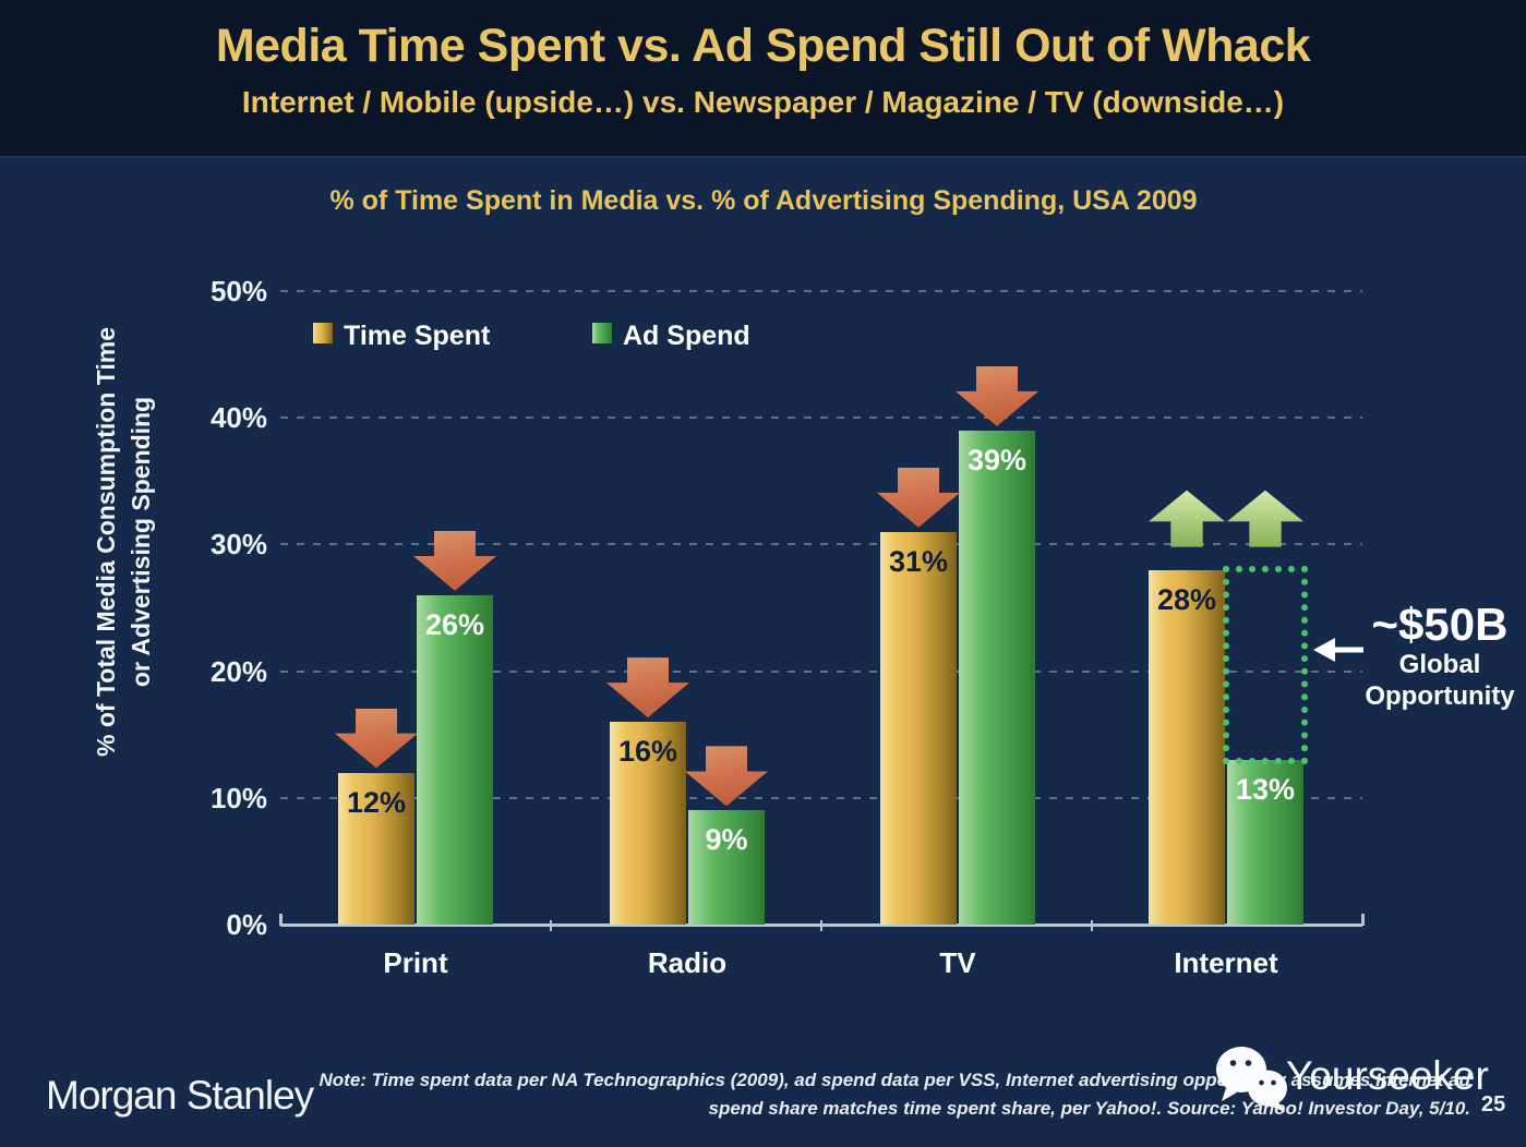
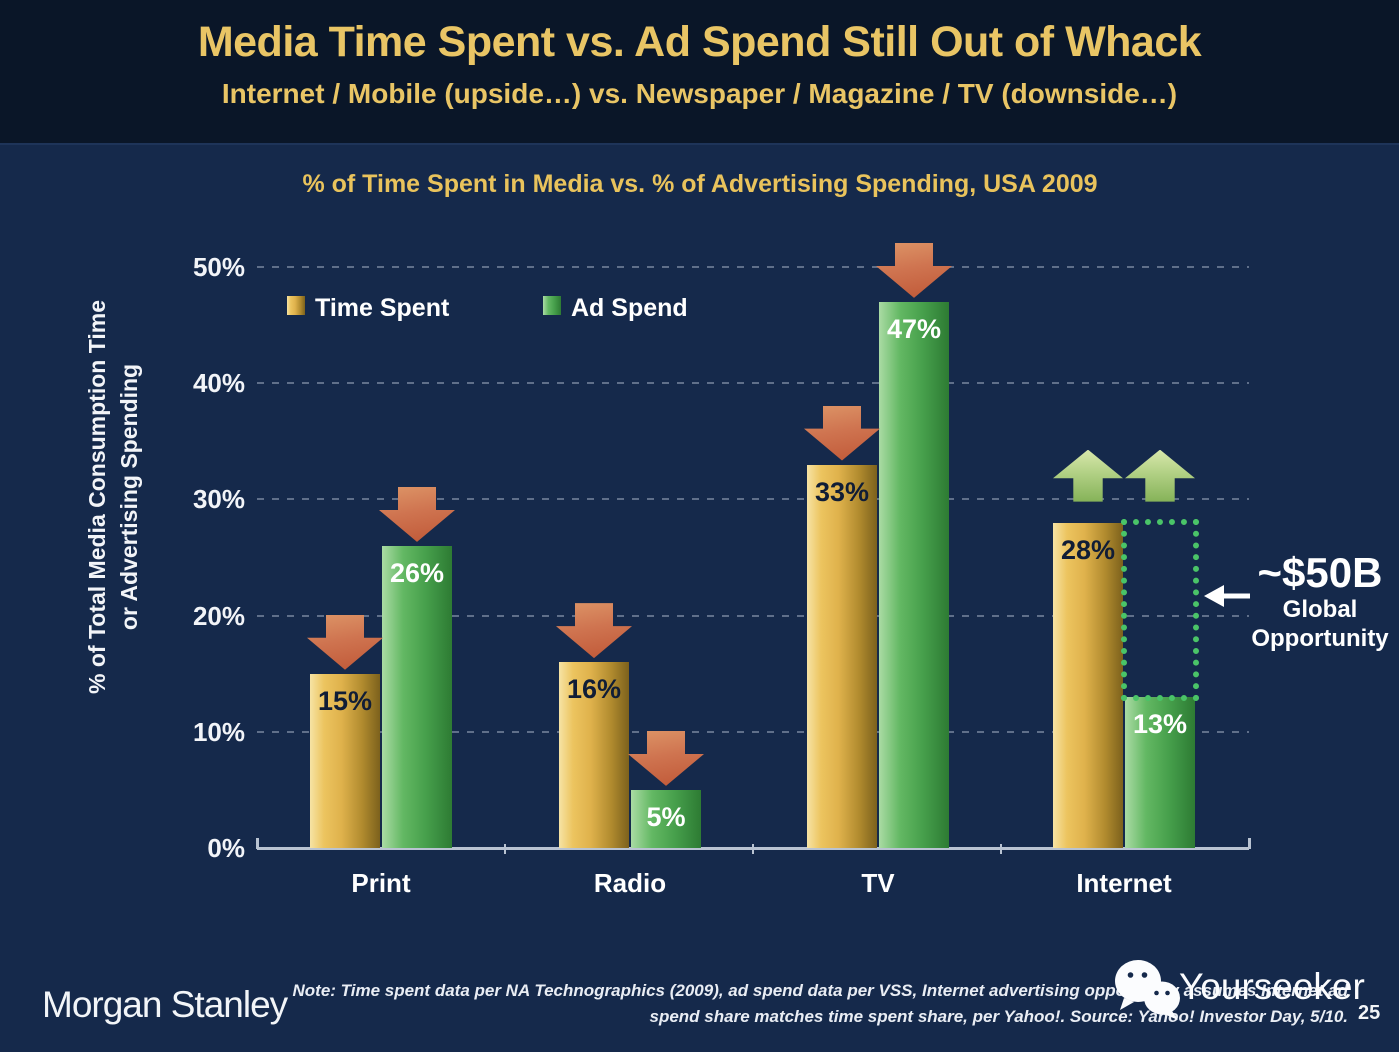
Time Spent/Print: 12% -> 15%
Ad Spend/Radio: 9% -> 5%
Time Spent/TV: 31% -> 33%
Ad Spend/TV: 39% -> 47%
